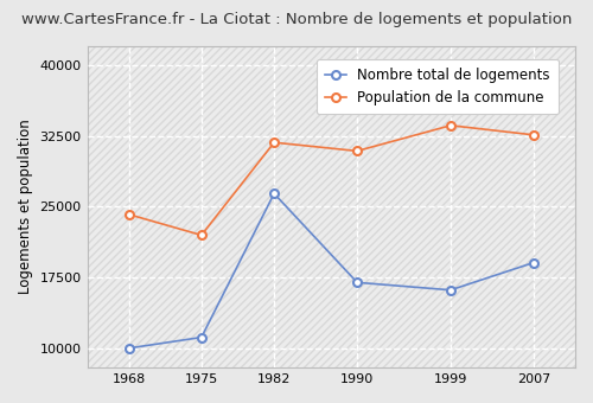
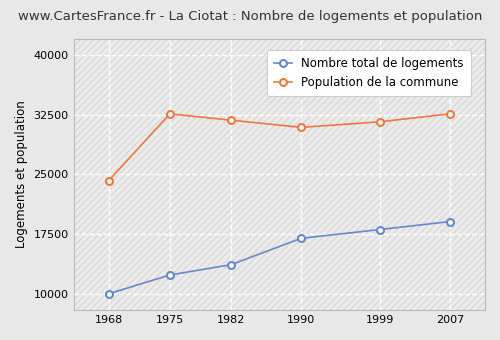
Nombre total de logements/1975: 11200 -> 12400
Population de la commune/1975: 22000 -> 32600
Nombre total de logements/1982: 26400 -> 13700
Nombre total de logements/1999: 16200 -> 18100
Population de la commune/1999: 33600 -> 31600
